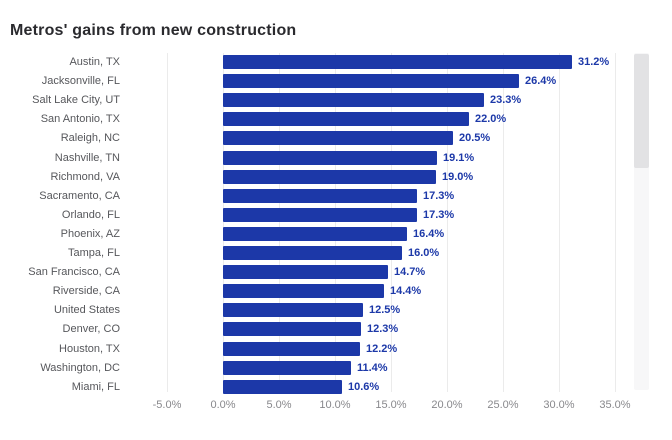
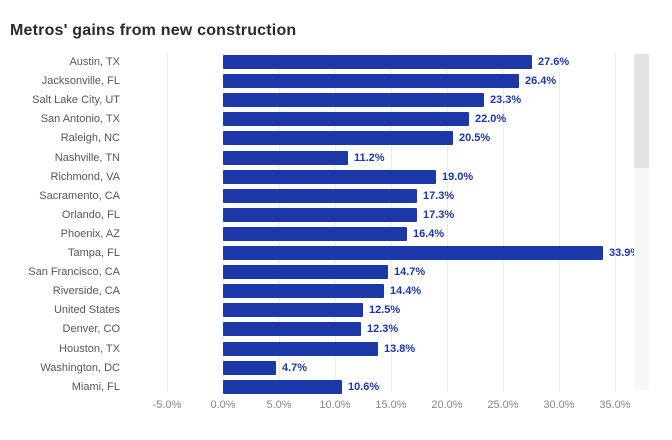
Austin, TX: 31.2% -> 27.6%
Nashville, TN: 19.1% -> 11.2%
Tampa, FL: 16.0% -> 33.9%
Houston, TX: 12.2% -> 13.8%
Washington, DC: 11.4% -> 4.7%
